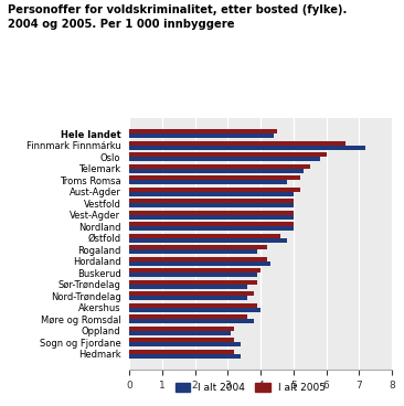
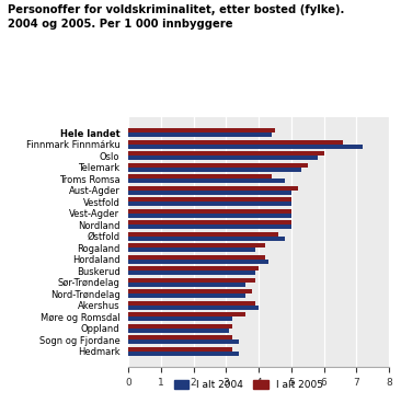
I alt 2005/Troms Romsa: 5.2 -> 4.4
I alt 2004/Møre og Romsdal: 3.8 -> 3.2
